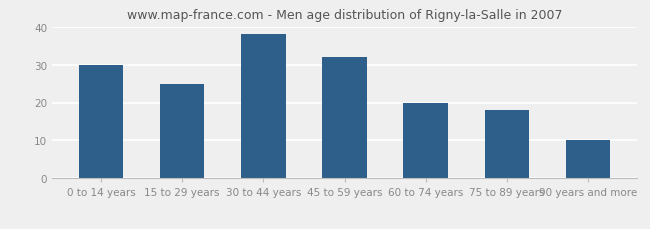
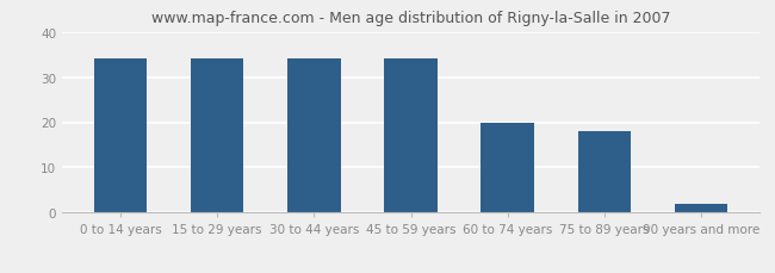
0 to 14 years: 30 -> 34
15 to 29 years: 25 -> 34
30 to 44 years: 38 -> 34
45 to 59 years: 32 -> 34
90 years and more: 10 -> 2
